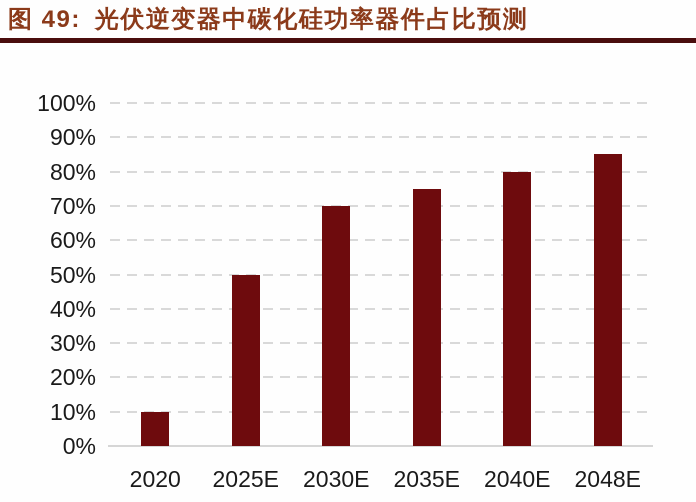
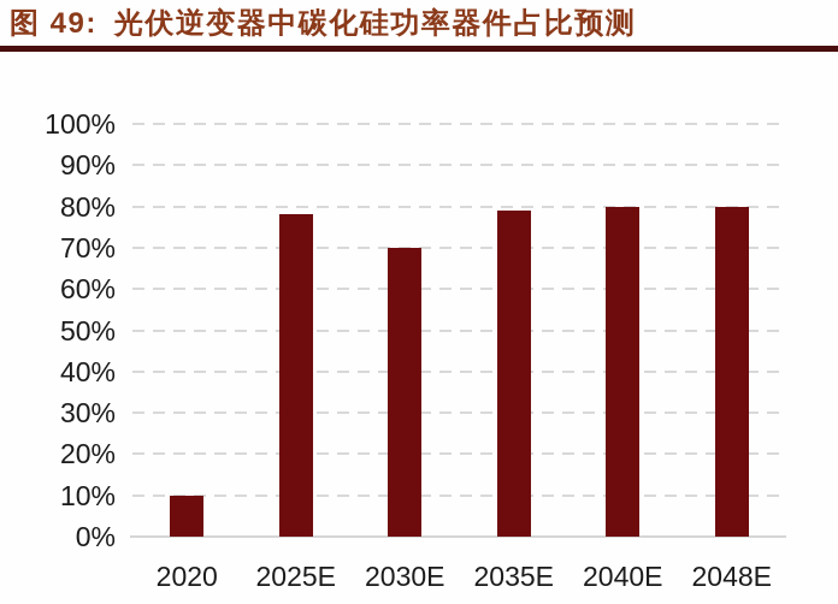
2025E: 50% -> 78%
2035E: 75% -> 79%
2048E: 85% -> 80%
